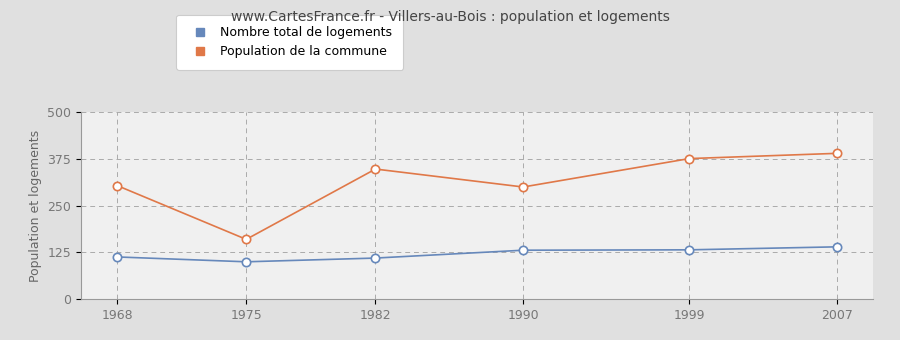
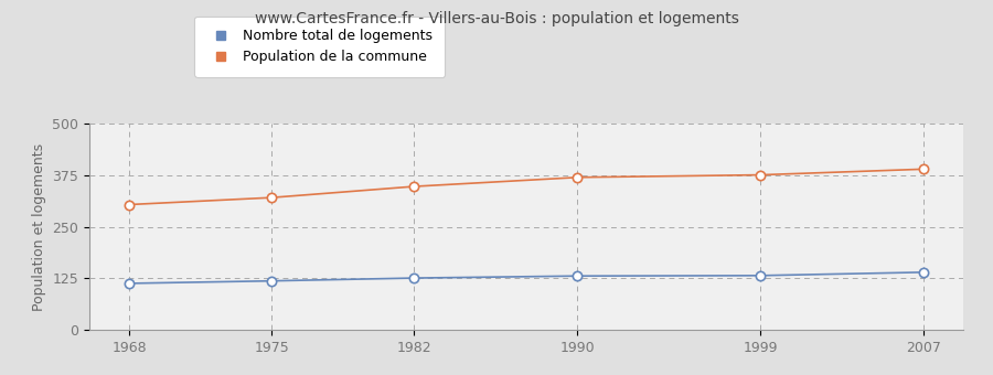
Nombre total de logements/1975: 100 -> 119
Population de la commune/1975: 160 -> 321
Nombre total de logements/1982: 110 -> 126
Population de la commune/1990: 300 -> 370
